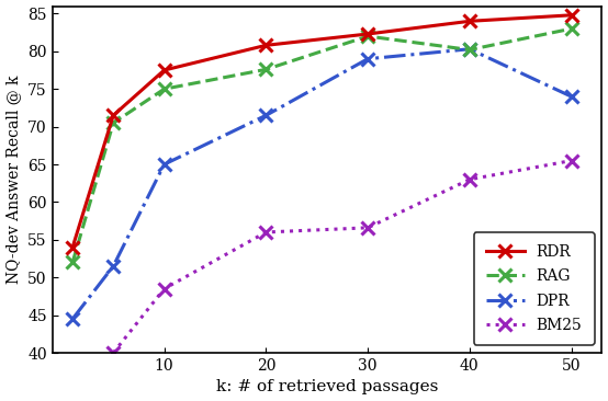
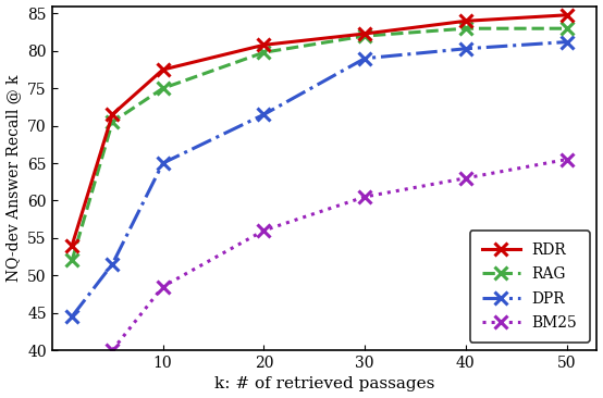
RAG/20: 77.6 -> 79.8
BM25/30: 56.6 -> 60.5
RAG/40: 80.2 -> 83.0
DPR/50: 74.0 -> 81.2
